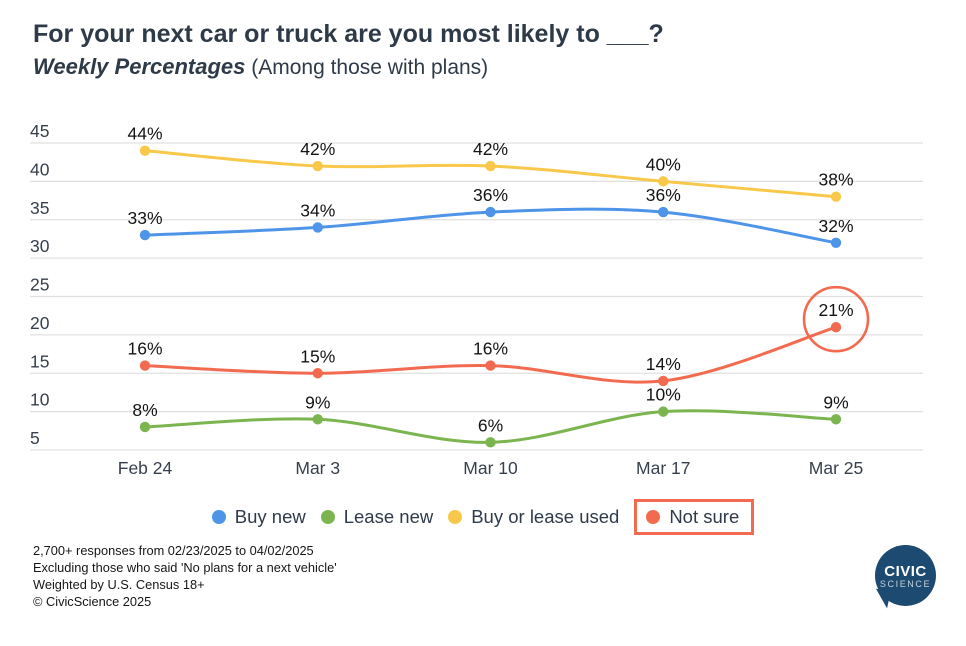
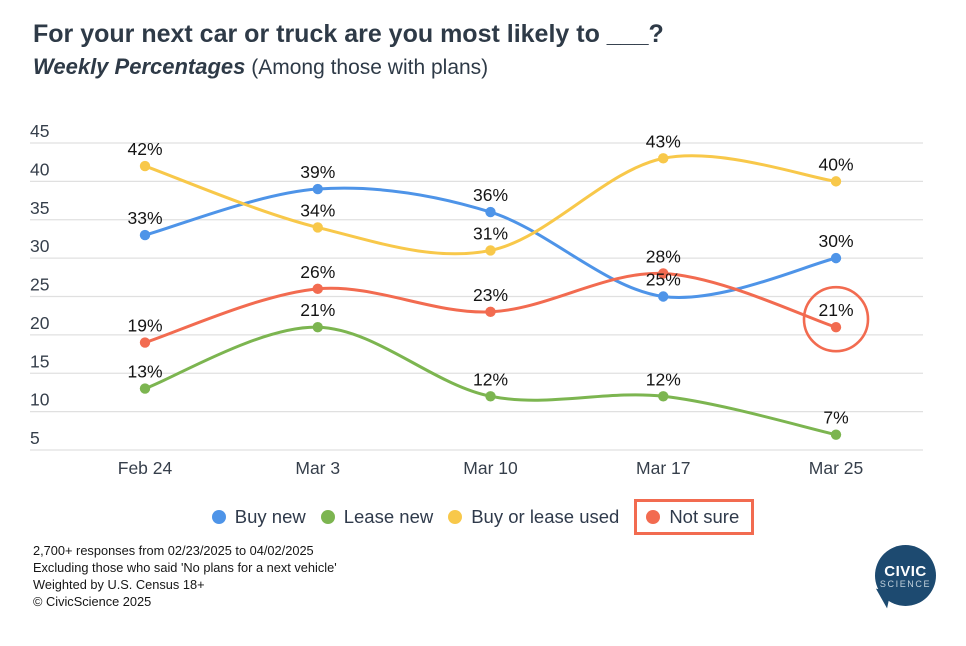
Lease new/Feb 24: 8% -> 13%
Buy or lease used/Feb 24: 44% -> 42%
Not sure/Feb 24: 16% -> 19%
Buy new/Mar 3: 34% -> 39%
Lease new/Mar 3: 9% -> 21%
Buy or lease used/Mar 3: 42% -> 34%
Not sure/Mar 3: 15% -> 26%
Lease new/Mar 10: 6% -> 12%
Buy or lease used/Mar 10: 42% -> 31%
Not sure/Mar 10: 16% -> 23%
Buy new/Mar 17: 36% -> 25%
Lease new/Mar 17: 10% -> 12%
Buy or lease used/Mar 17: 40% -> 43%
Not sure/Mar 17: 14% -> 28%
Buy new/Mar 25: 32% -> 30%
Lease new/Mar 25: 9% -> 7%
Buy or lease used/Mar 25: 38% -> 40%
